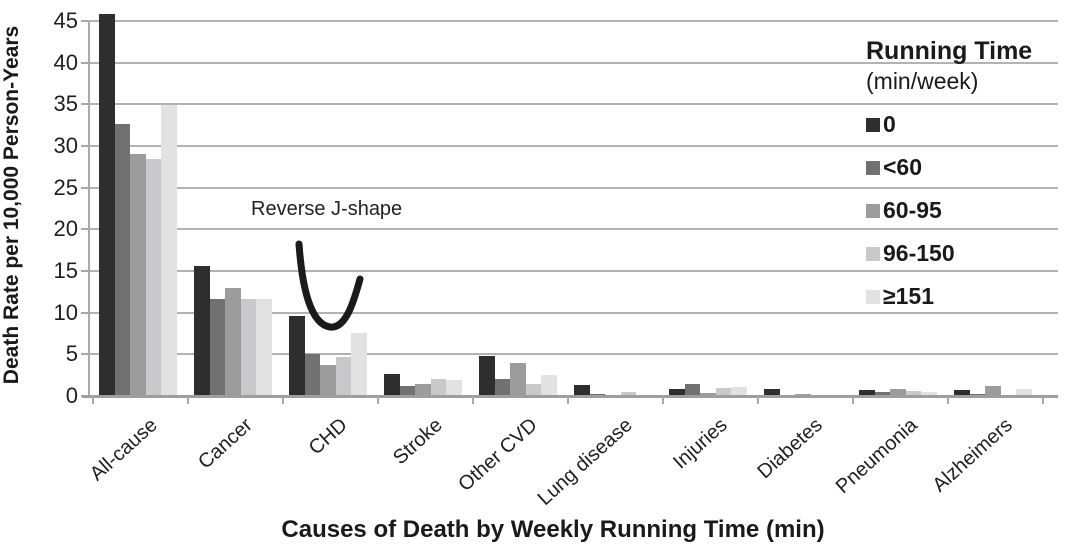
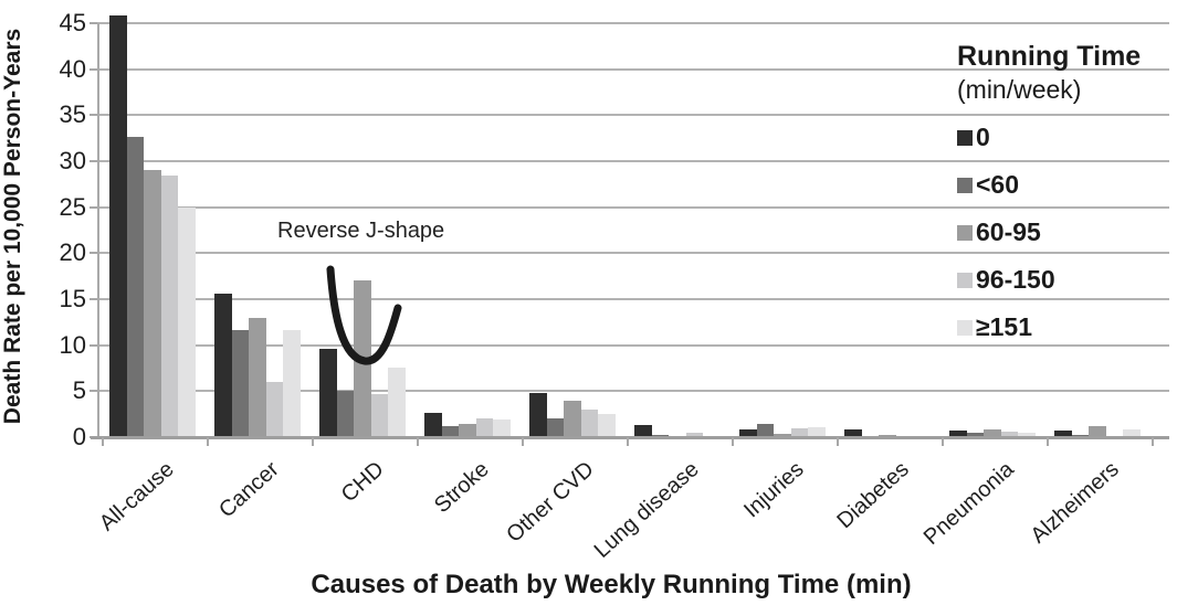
≥151/All-cause: 35 -> 25
96-150/Cancer: 12 -> 6
60-95/CHD: 4 -> 17
96-150/Other CVD: 1 -> 3
